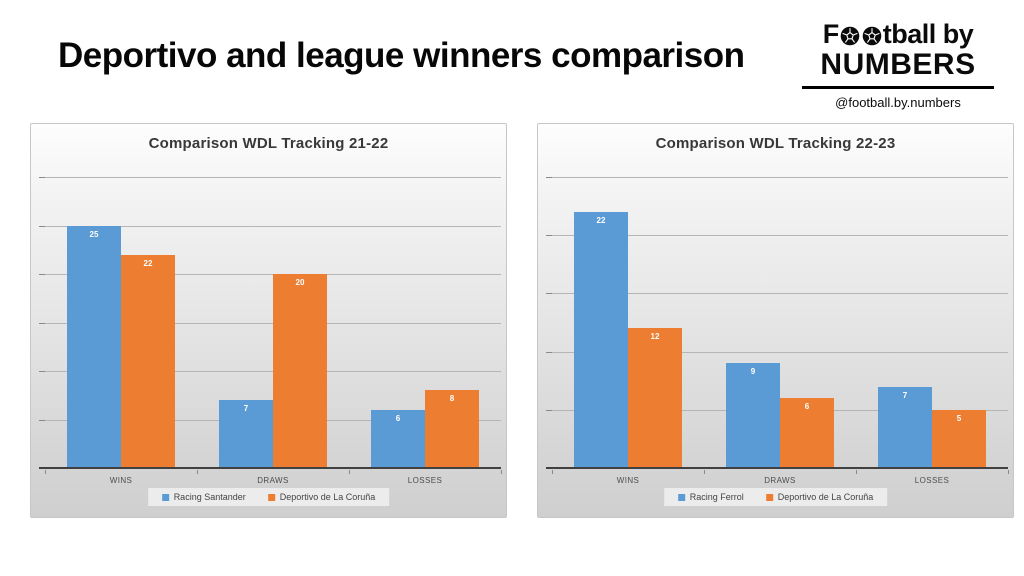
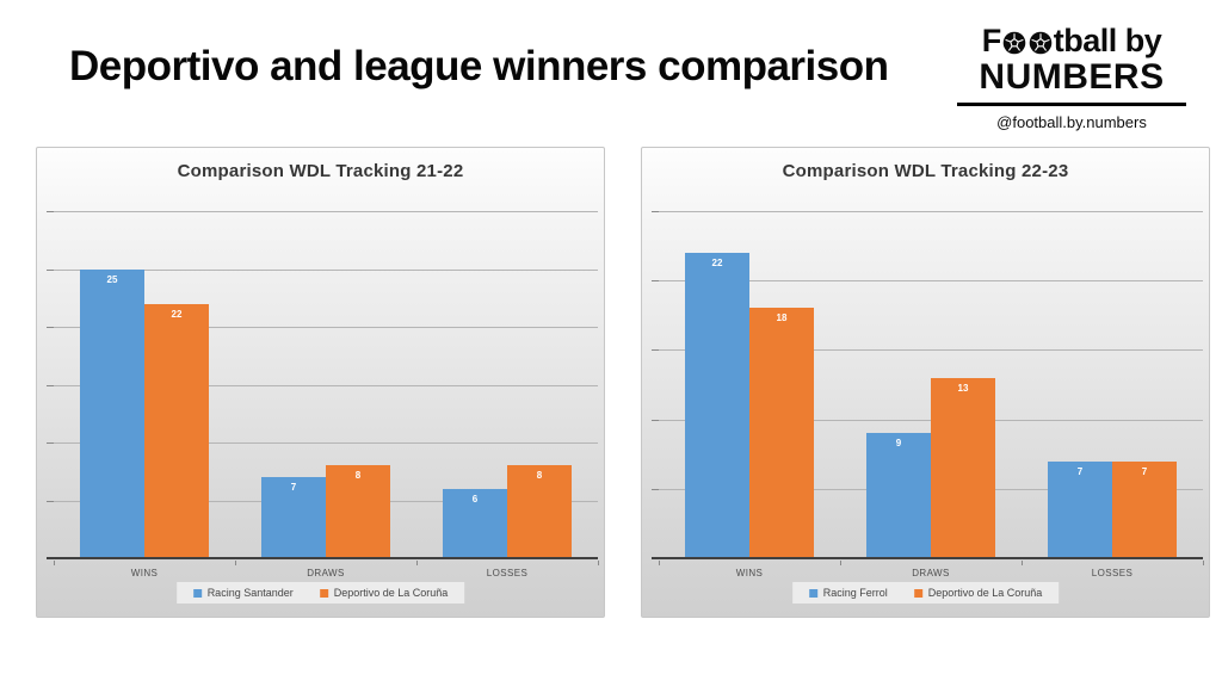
Comparison WDL Tracking 21-22/Deportivo de La Coruña/DRAWS: 20 -> 8
Comparison WDL Tracking 22-23/Deportivo de La Coruña/WINS: 12 -> 18
Comparison WDL Tracking 22-23/Deportivo de La Coruña/DRAWS: 6 -> 13
Comparison WDL Tracking 22-23/Deportivo de La Coruña/LOSSES: 5 -> 7
